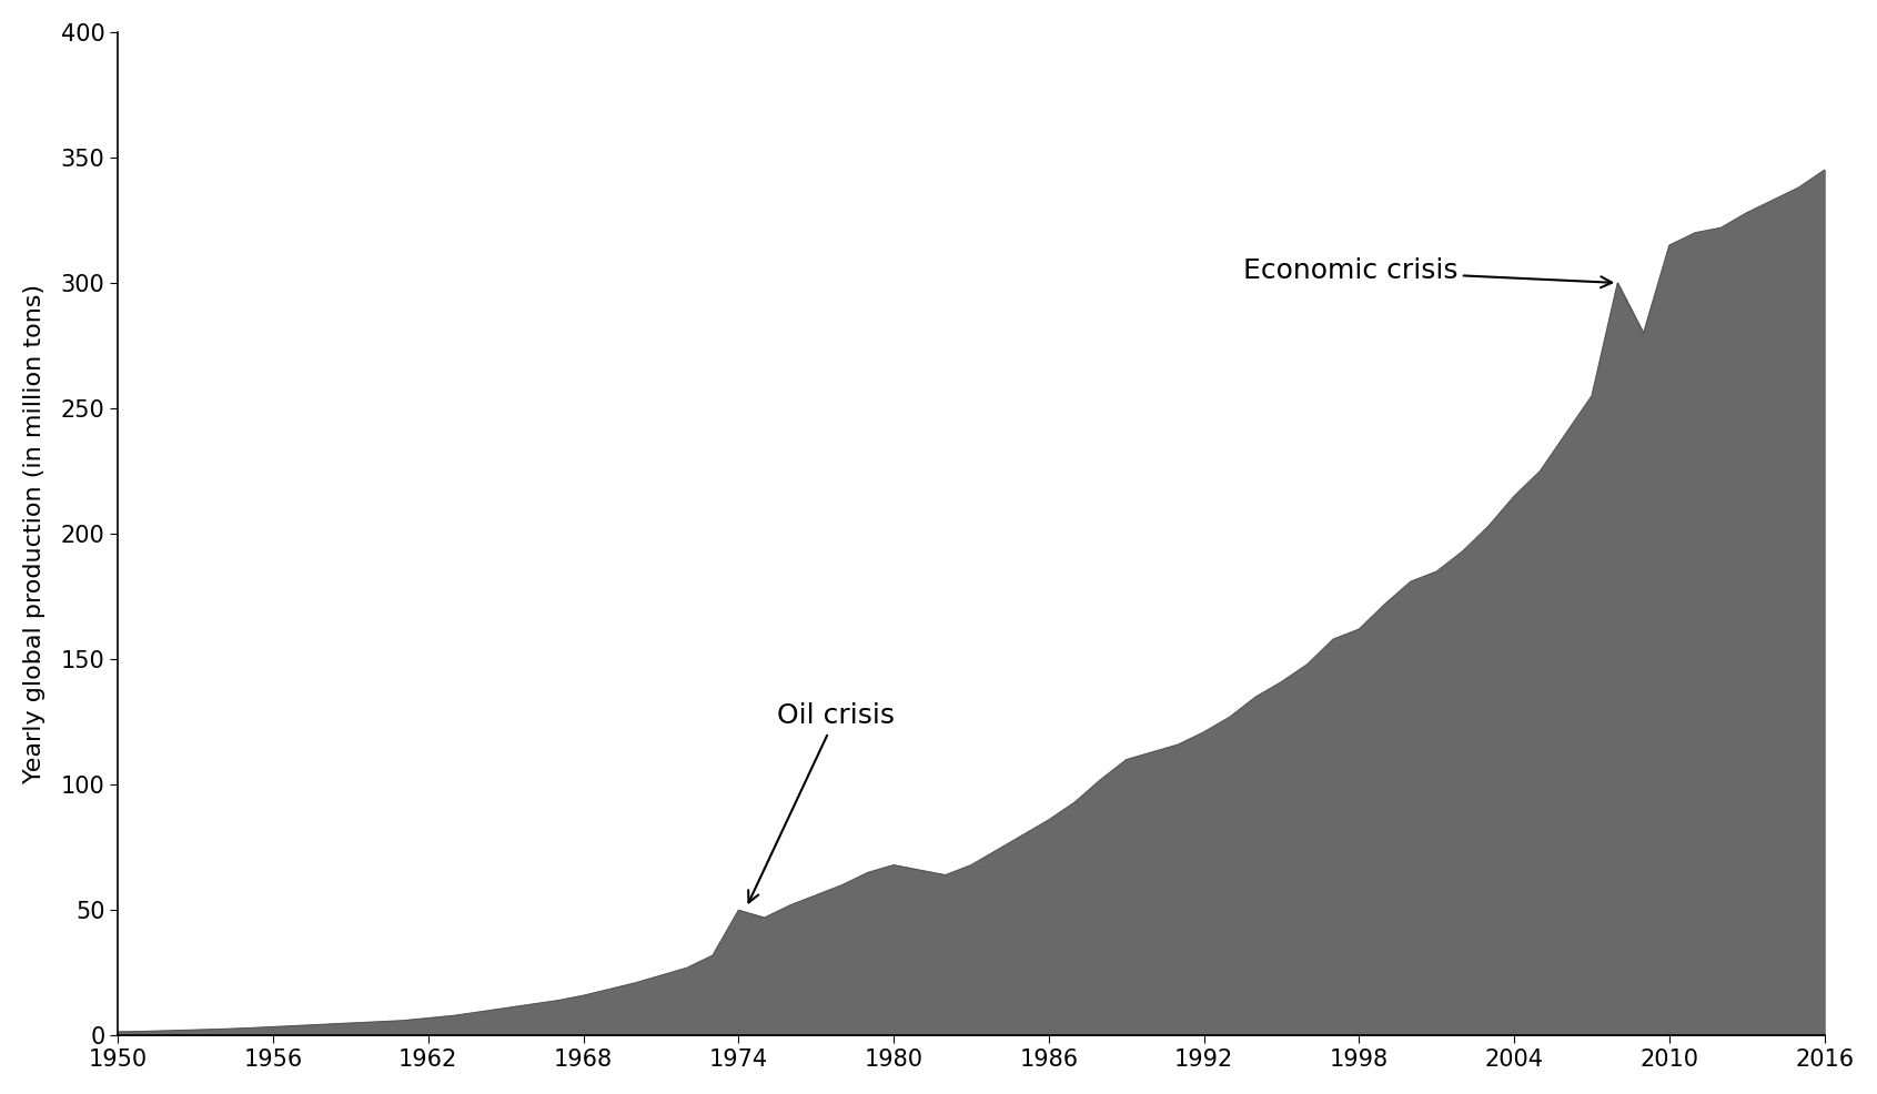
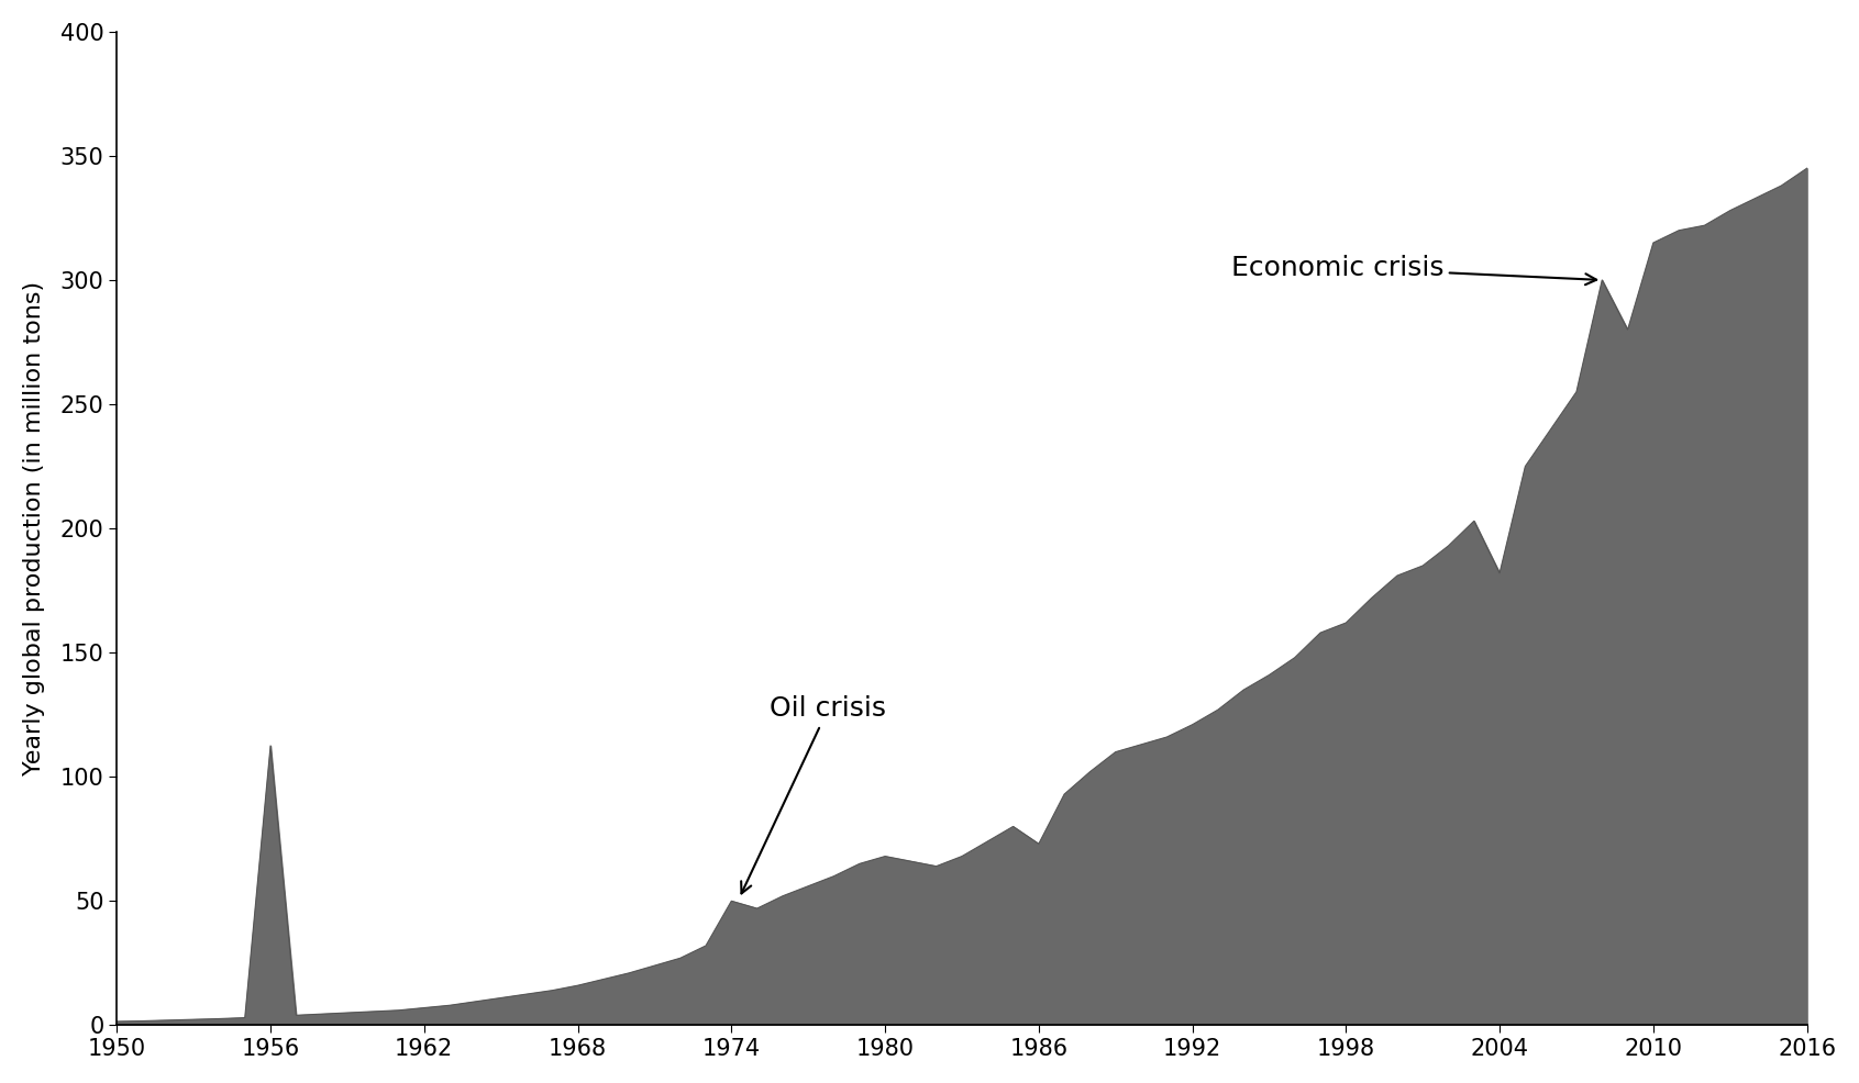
1956: 3.5 -> 112.5
1986: 86.0 -> 73.0
2004: 215.0 -> 182.0
